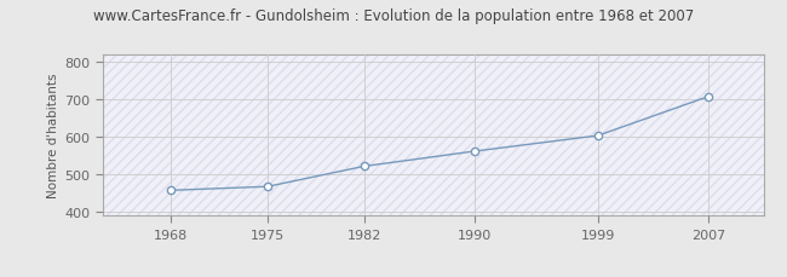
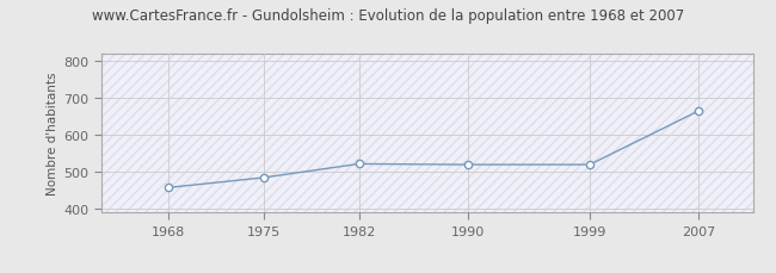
1975: 468 -> 485
1990: 562 -> 520
1999: 604 -> 520
2007: 708 -> 665
